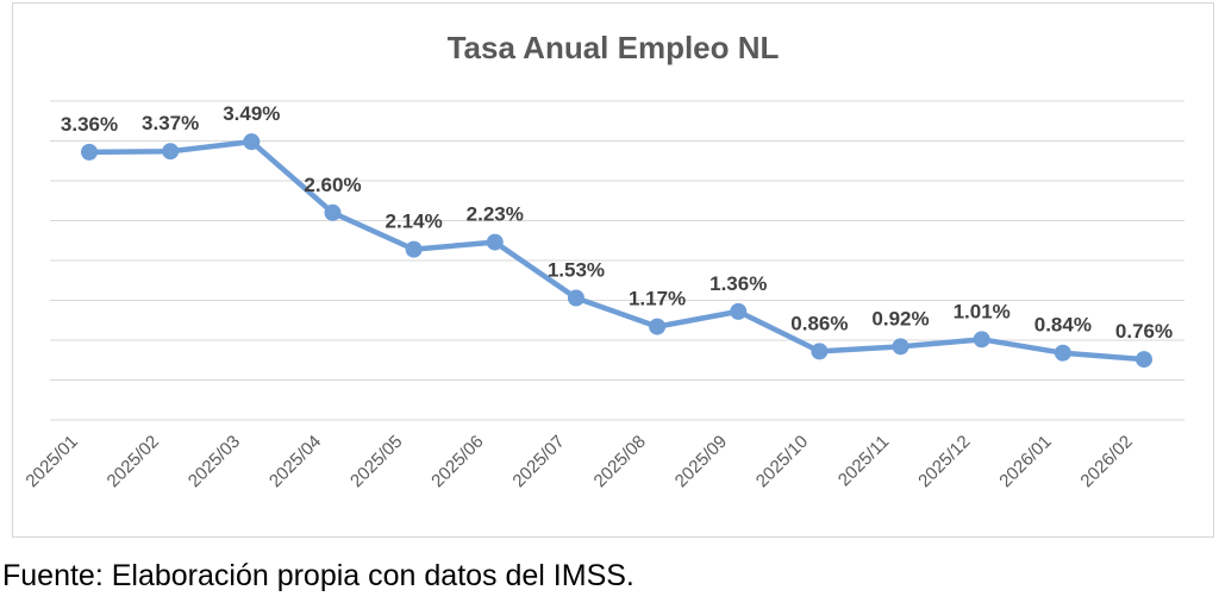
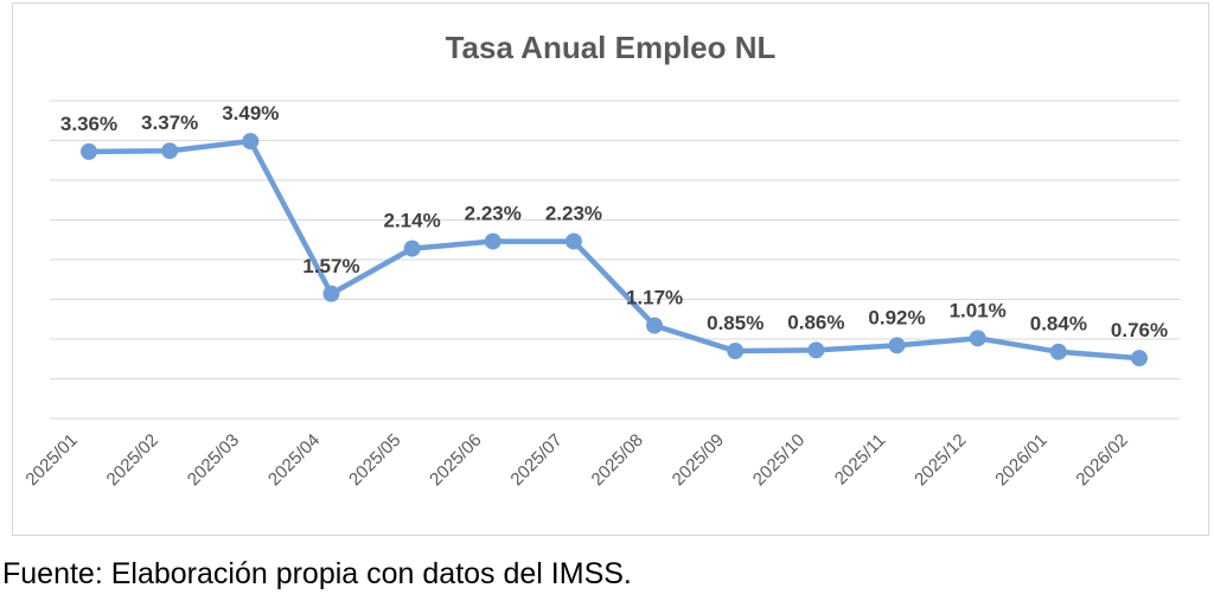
2025/04: 2.60% -> 1.57%
2025/07: 1.53% -> 2.23%
2025/09: 1.36% -> 0.85%
